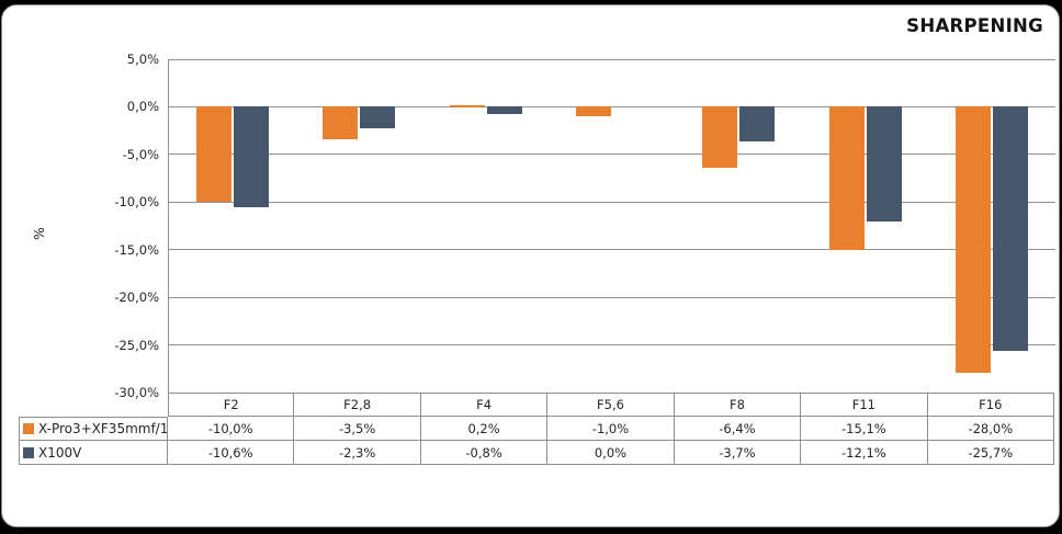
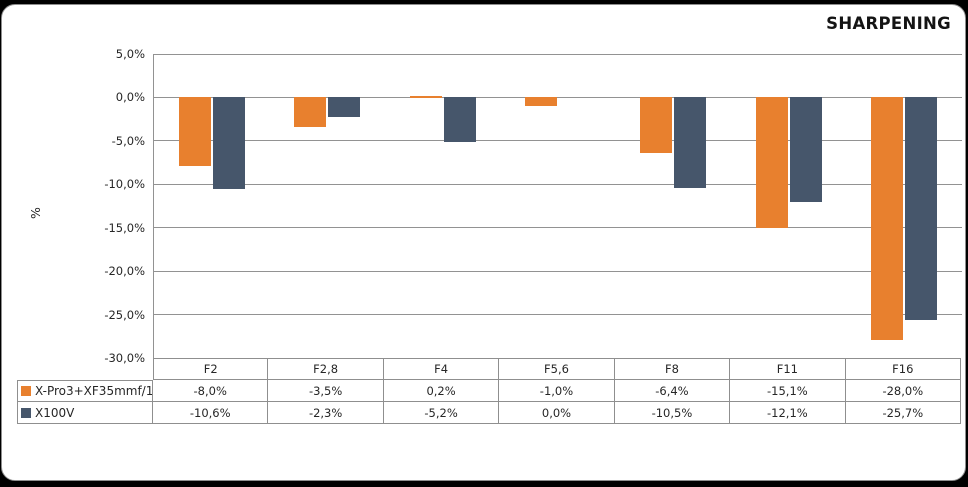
X-Pro3+XF35mmf/1.4/F2: -10,0% -> -8,0%
X100V/F4: -0,8% -> -5,2%
X100V/F8: -3,7% -> -10,5%
